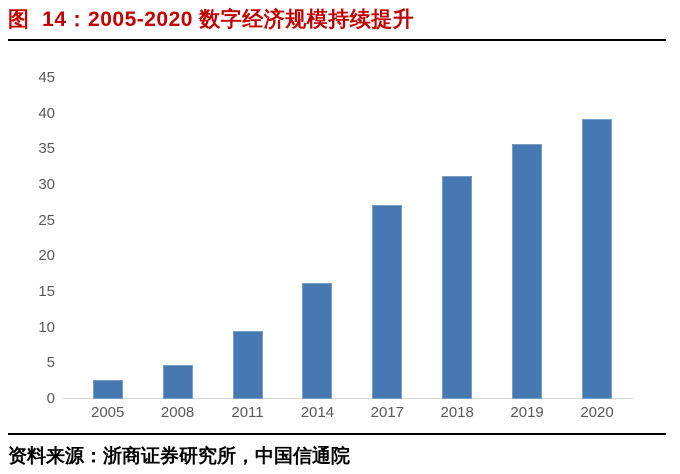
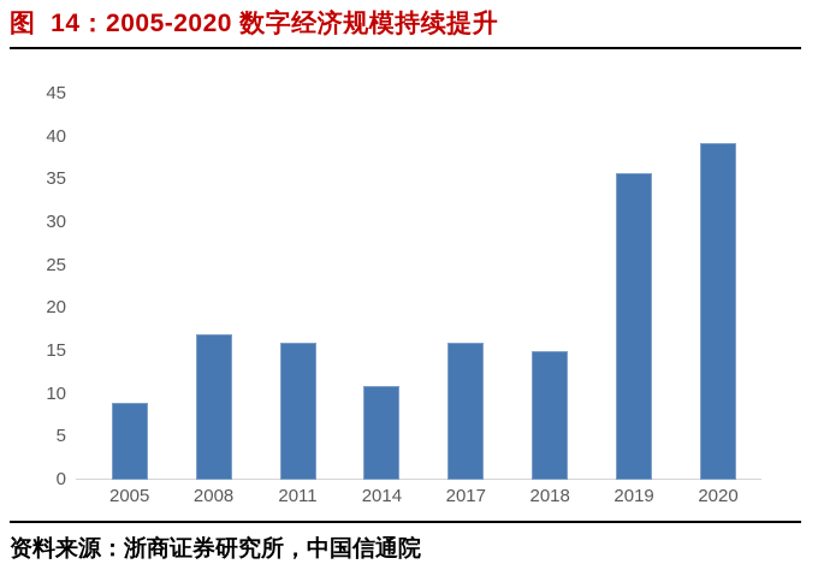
2005: 3 -> 9
2008: 5 -> 17
2011: 10 -> 16
2014: 16 -> 11
2017: 27 -> 16
2018: 31 -> 15
